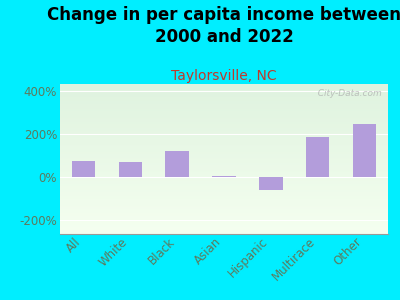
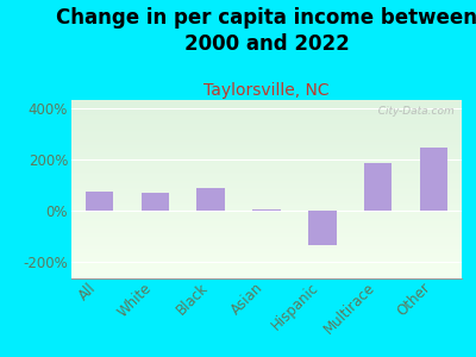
Black: 120% -> 90%
Hispanic: -60% -> -135%
